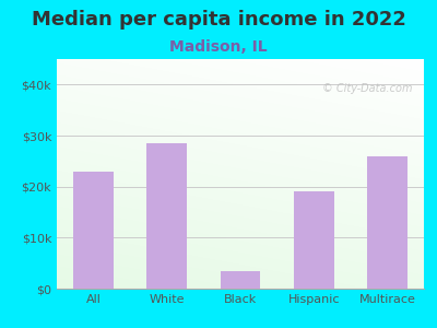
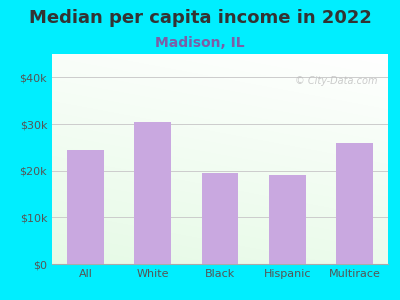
All: $23.0k -> $24.5k
White: $28.5k -> $30.5k
Black: $3.5k -> $19.5k
